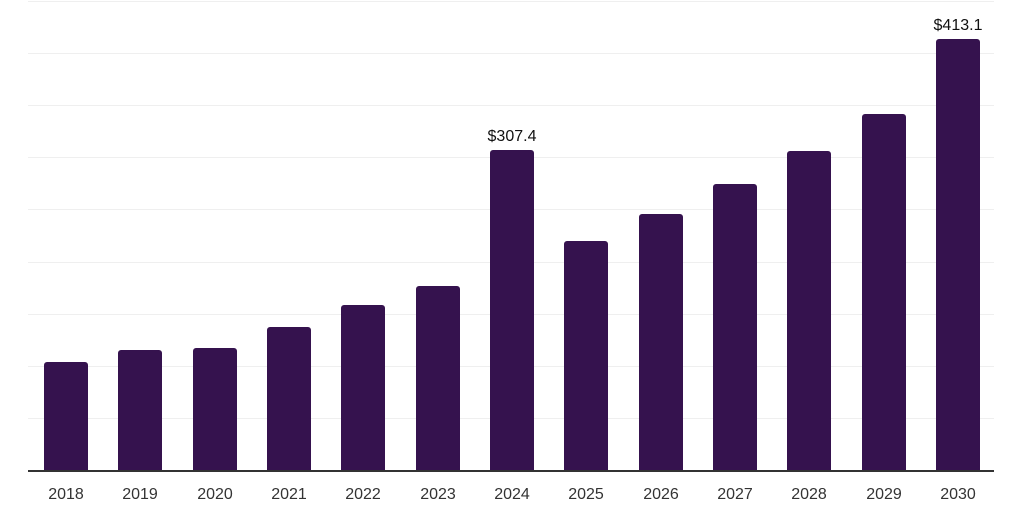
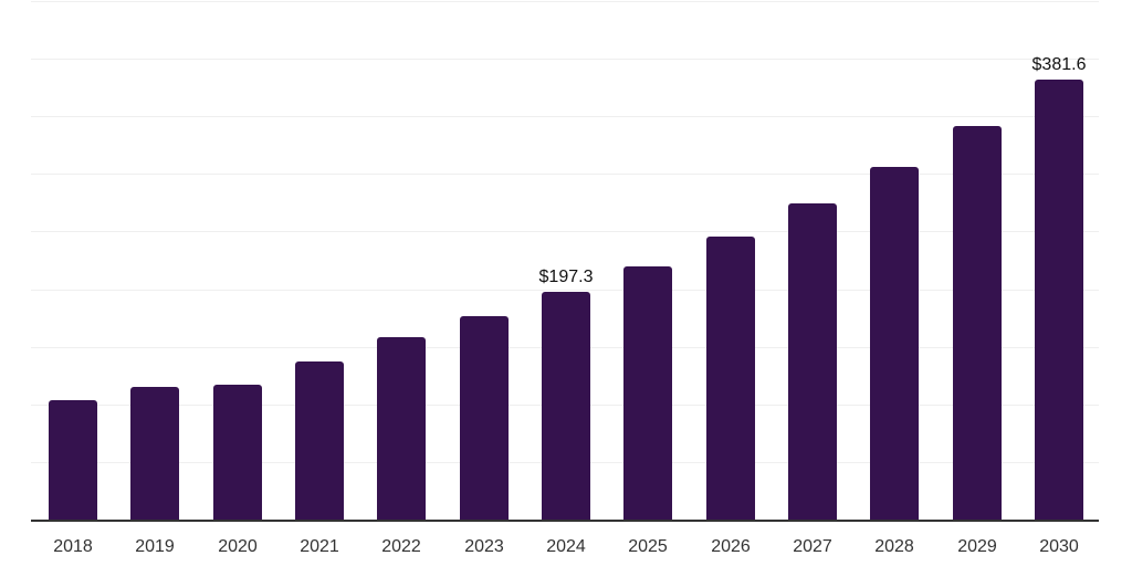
2024: $307.4 -> $197.3
2030: $413.1 -> $381.6
